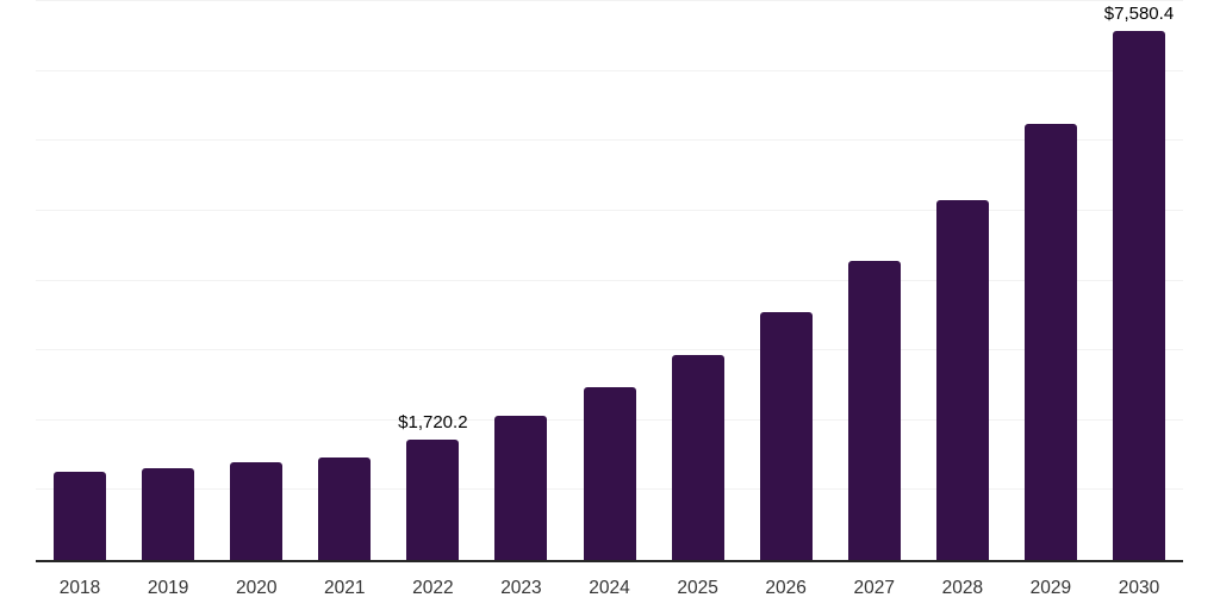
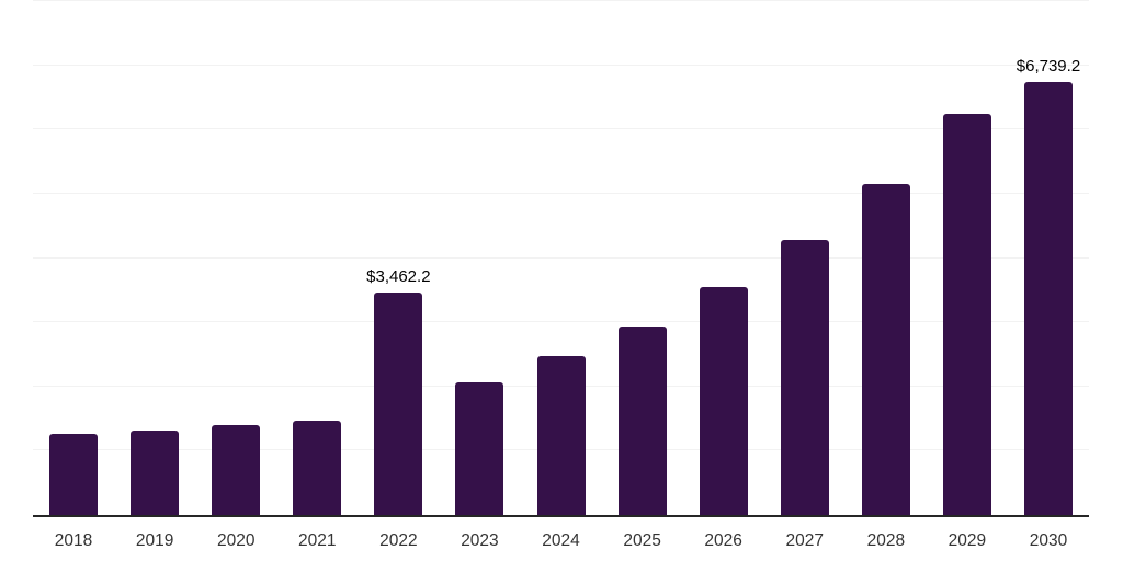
2022: $1,720.2 -> $3,462.2
2030: $7,580.4 -> $6,739.2
